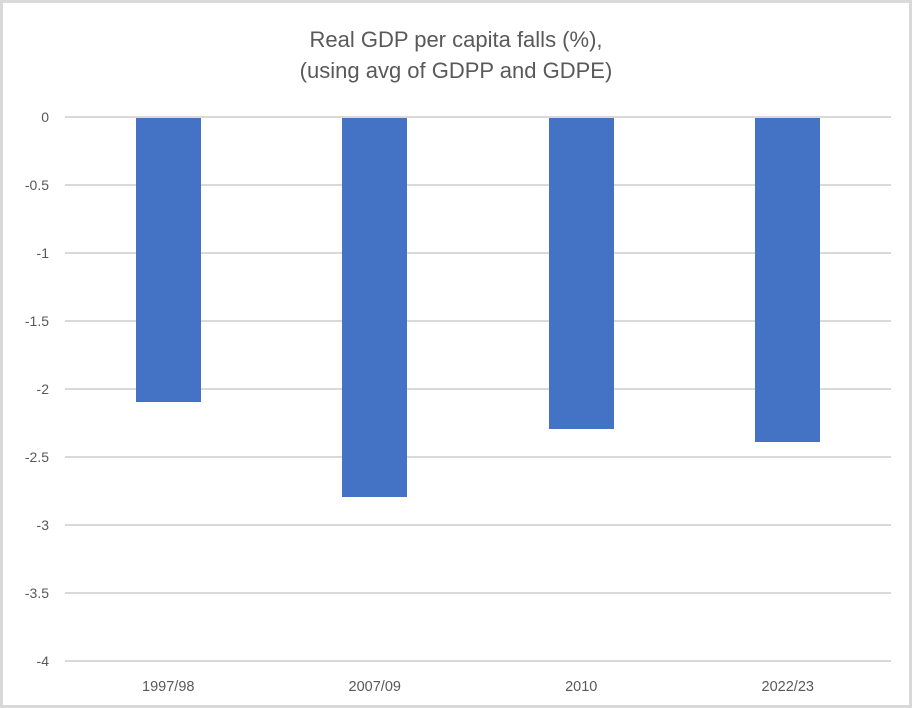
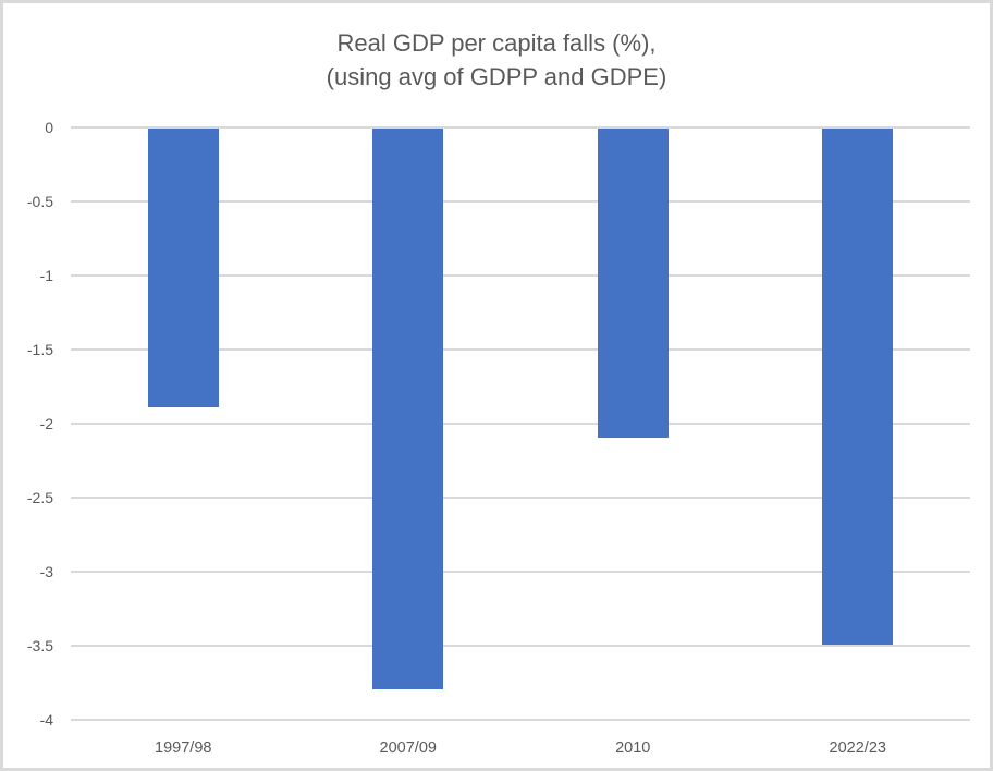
1997/98: -2.1 -> -1.9
2007/09: -2.8 -> -3.8
2010: -2.3 -> -2.1
2022/23: -2.4 -> -3.5
